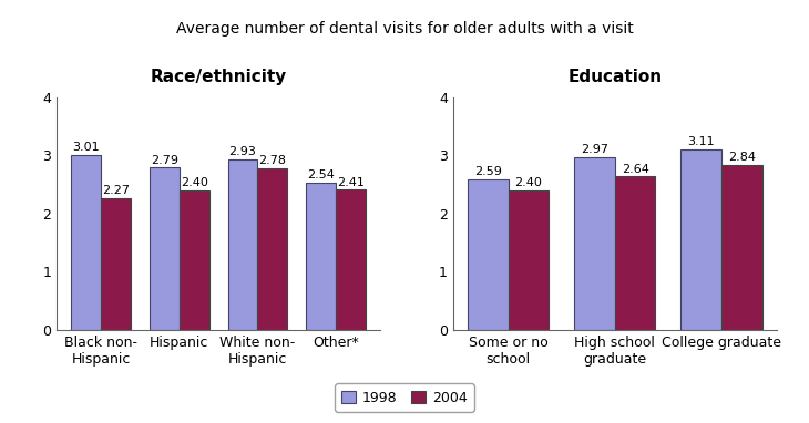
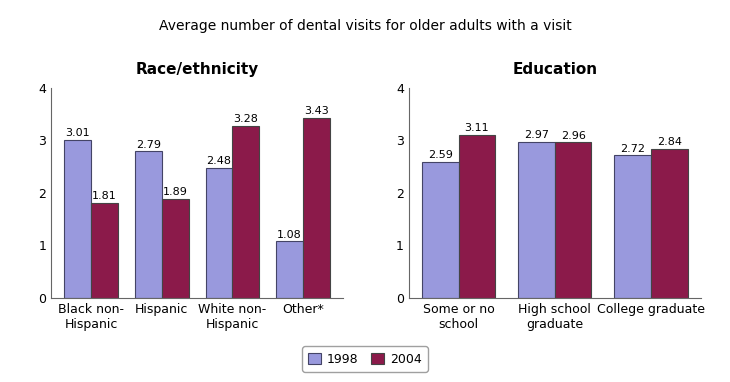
Race/ethnicity/2004/Black non- Hispanic: 2.27 -> 1.81
Race/ethnicity/2004/Hispanic: 2.40 -> 1.89
Race/ethnicity/1998/White non- Hispanic: 2.93 -> 2.48
Race/ethnicity/2004/White non- Hispanic: 2.78 -> 3.28
Race/ethnicity/1998/Other*: 2.54 -> 1.08
Race/ethnicity/2004/Other*: 2.41 -> 3.43
Education/2004/Some or no school: 2.40 -> 3.11
Education/2004/High school graduate: 2.64 -> 2.96
Education/1998/College graduate: 3.11 -> 2.72
